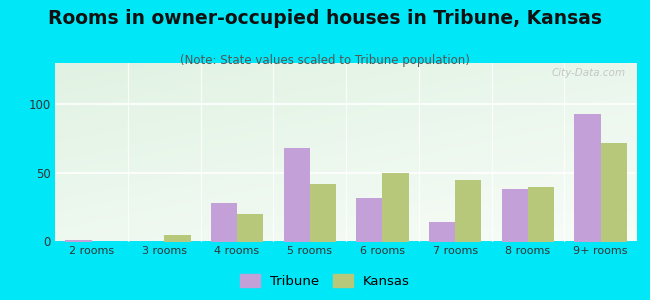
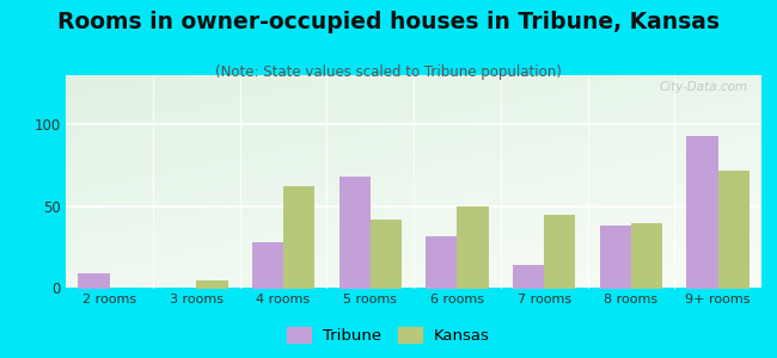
Tribune/2 rooms: 1 -> 9
Kansas/4 rooms: 20 -> 62
